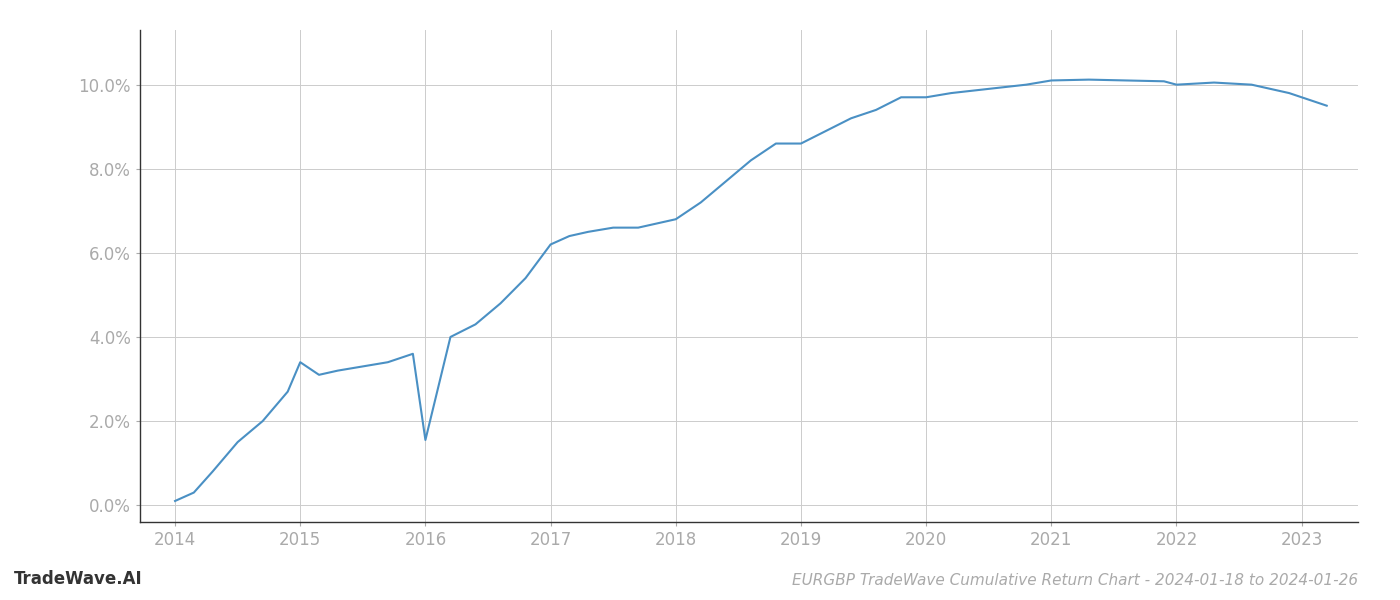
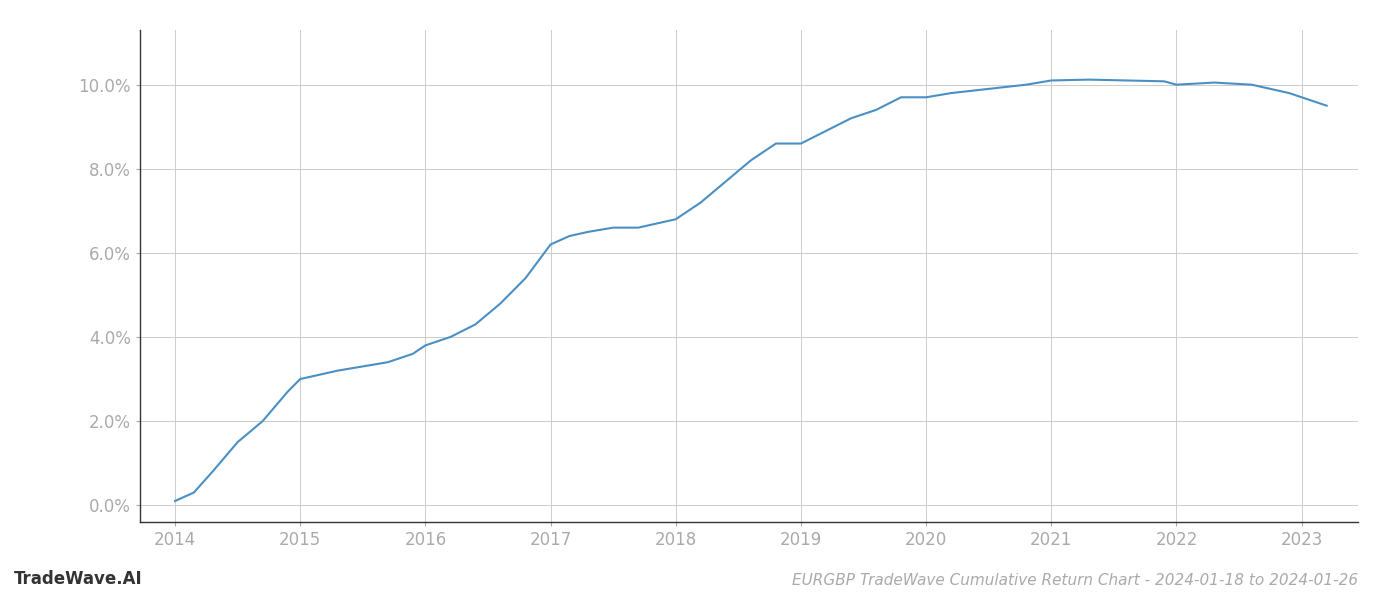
2015: 3.40% -> 3.00%
2016: 1.55% -> 3.80%
